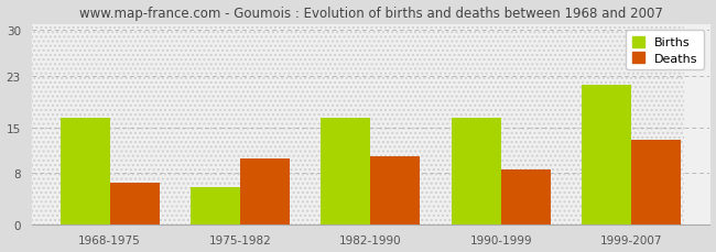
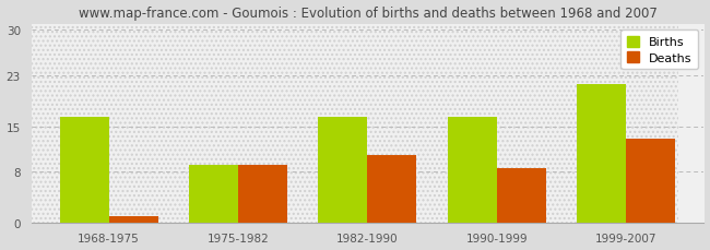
Deaths/1968-1975: 6.4 -> 1.0
Births/1975-1982: 5.8 -> 9.0
Deaths/1975-1982: 10.2 -> 9.0
